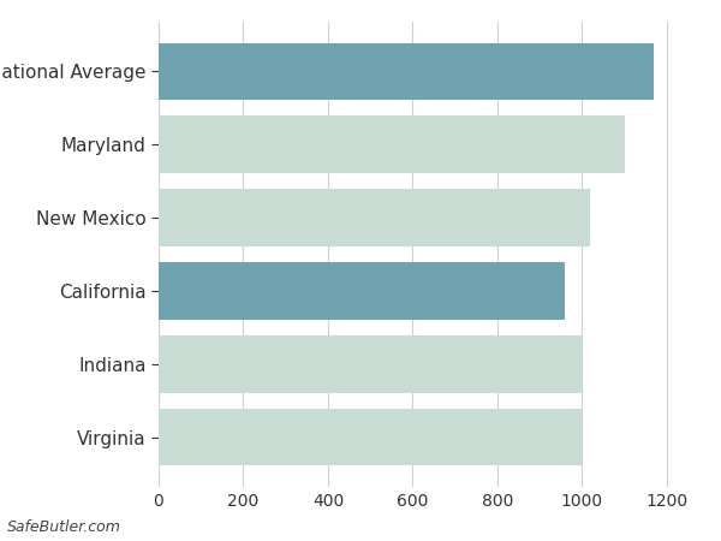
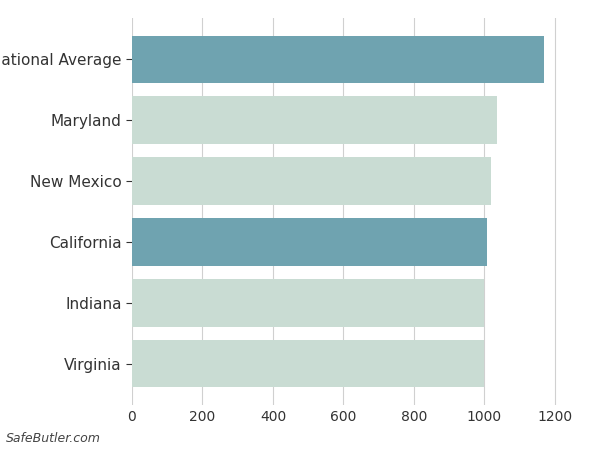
Maryland: 1100 -> 1035
California: 960 -> 1008
